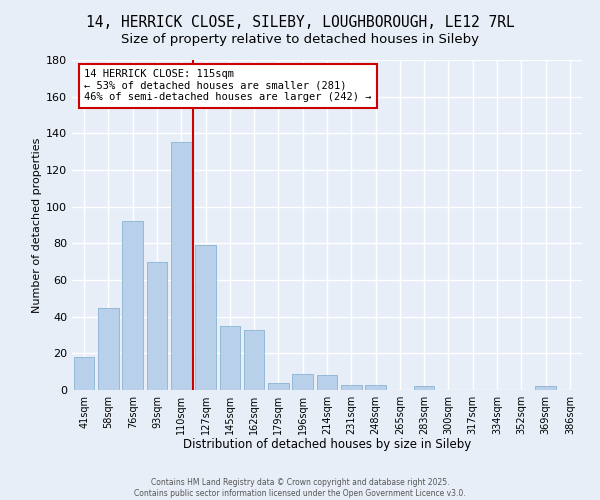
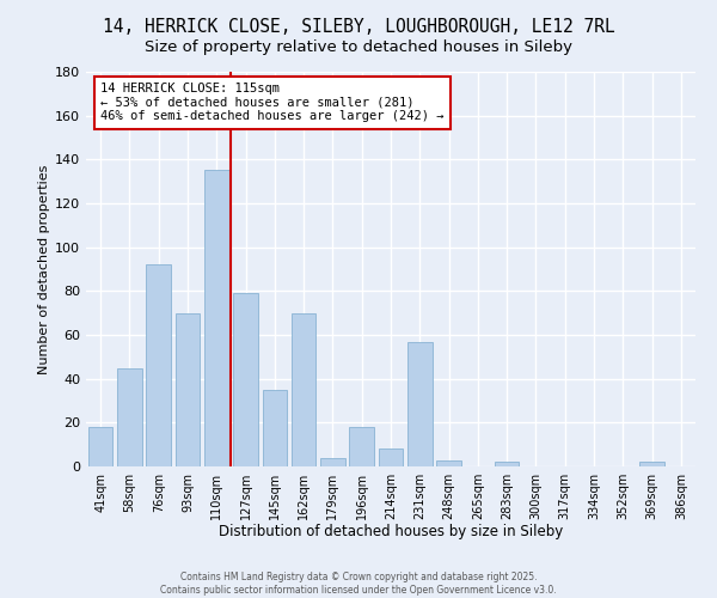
162sqm: 33 -> 70
196sqm: 9 -> 18
231sqm: 3 -> 57
